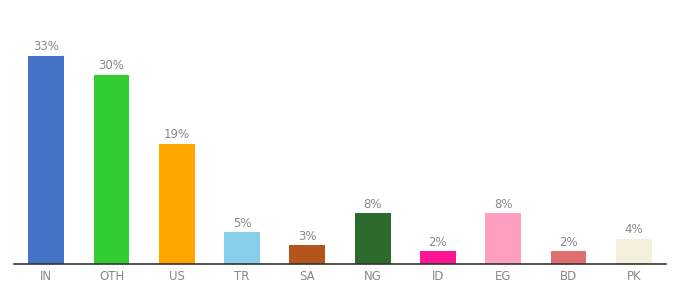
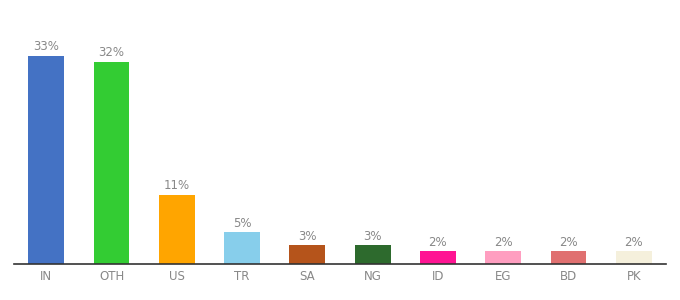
OTH: 30% -> 32%
US: 19% -> 11%
NG: 8% -> 3%
EG: 8% -> 2%
PK: 4% -> 2%
